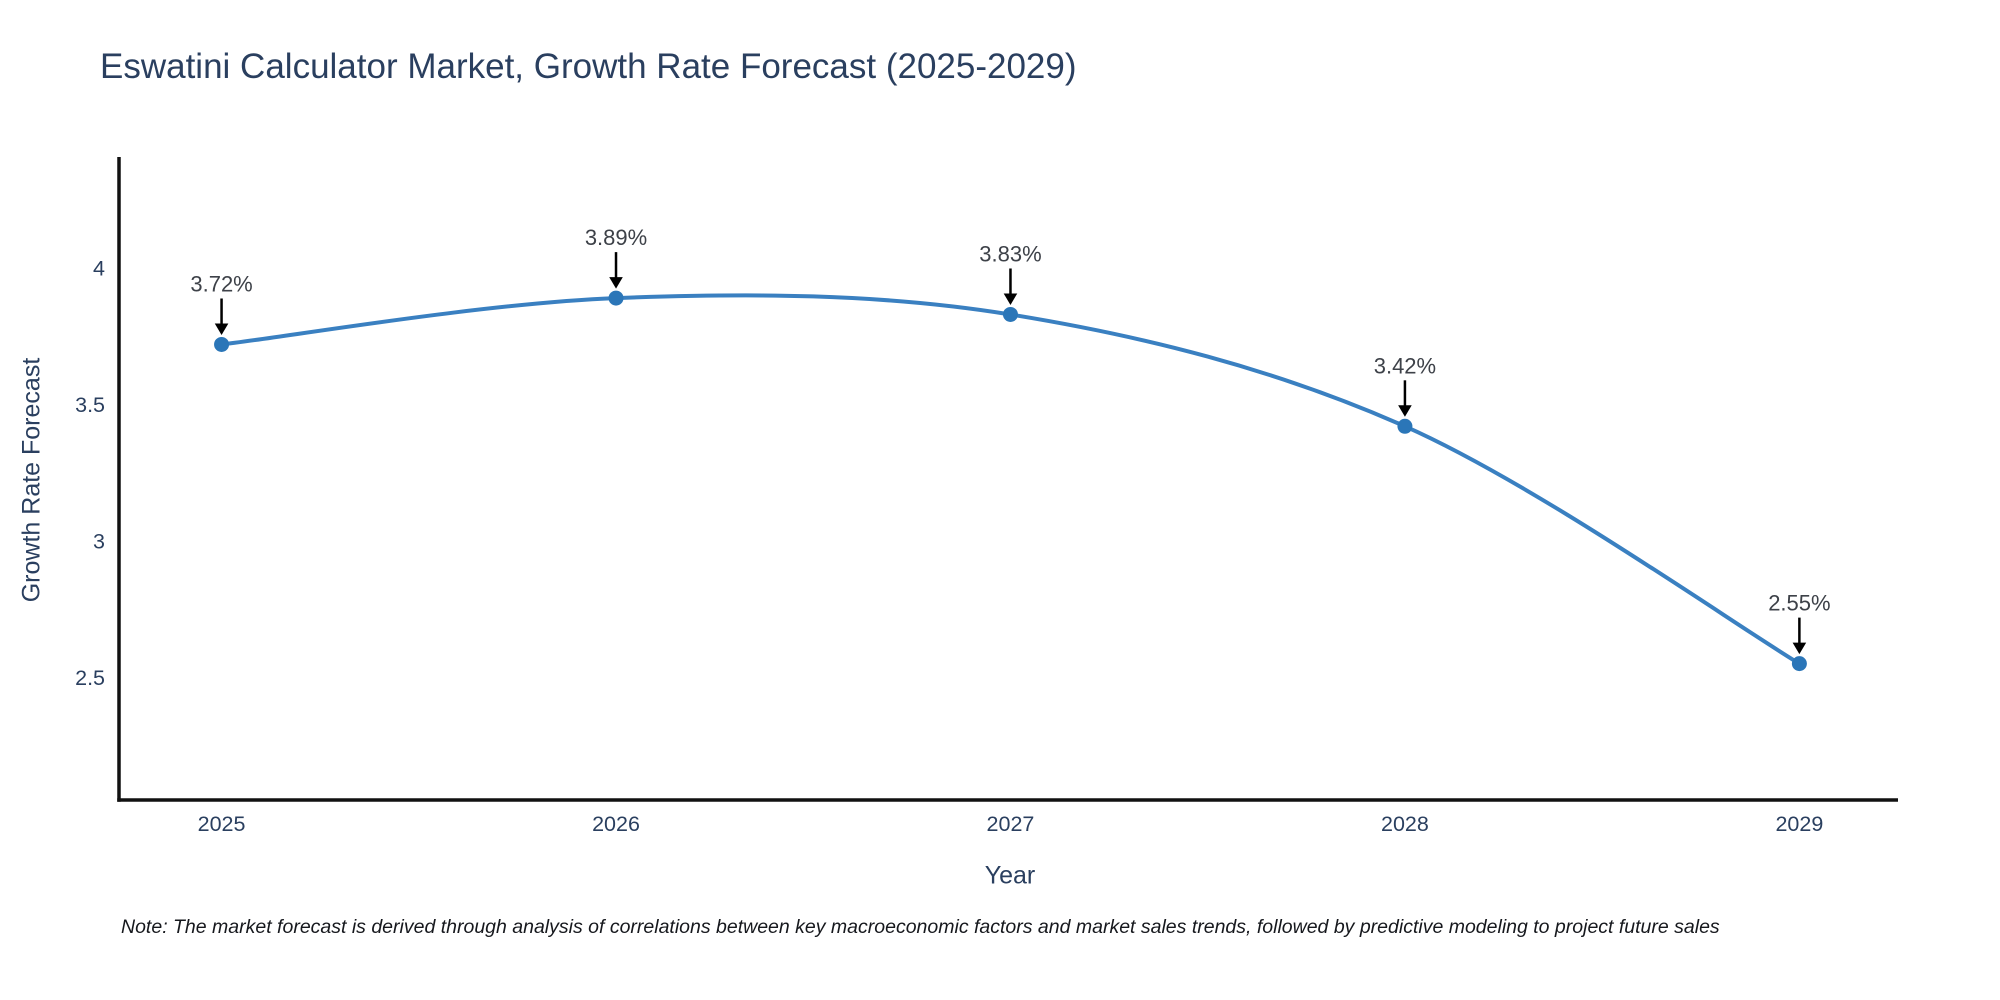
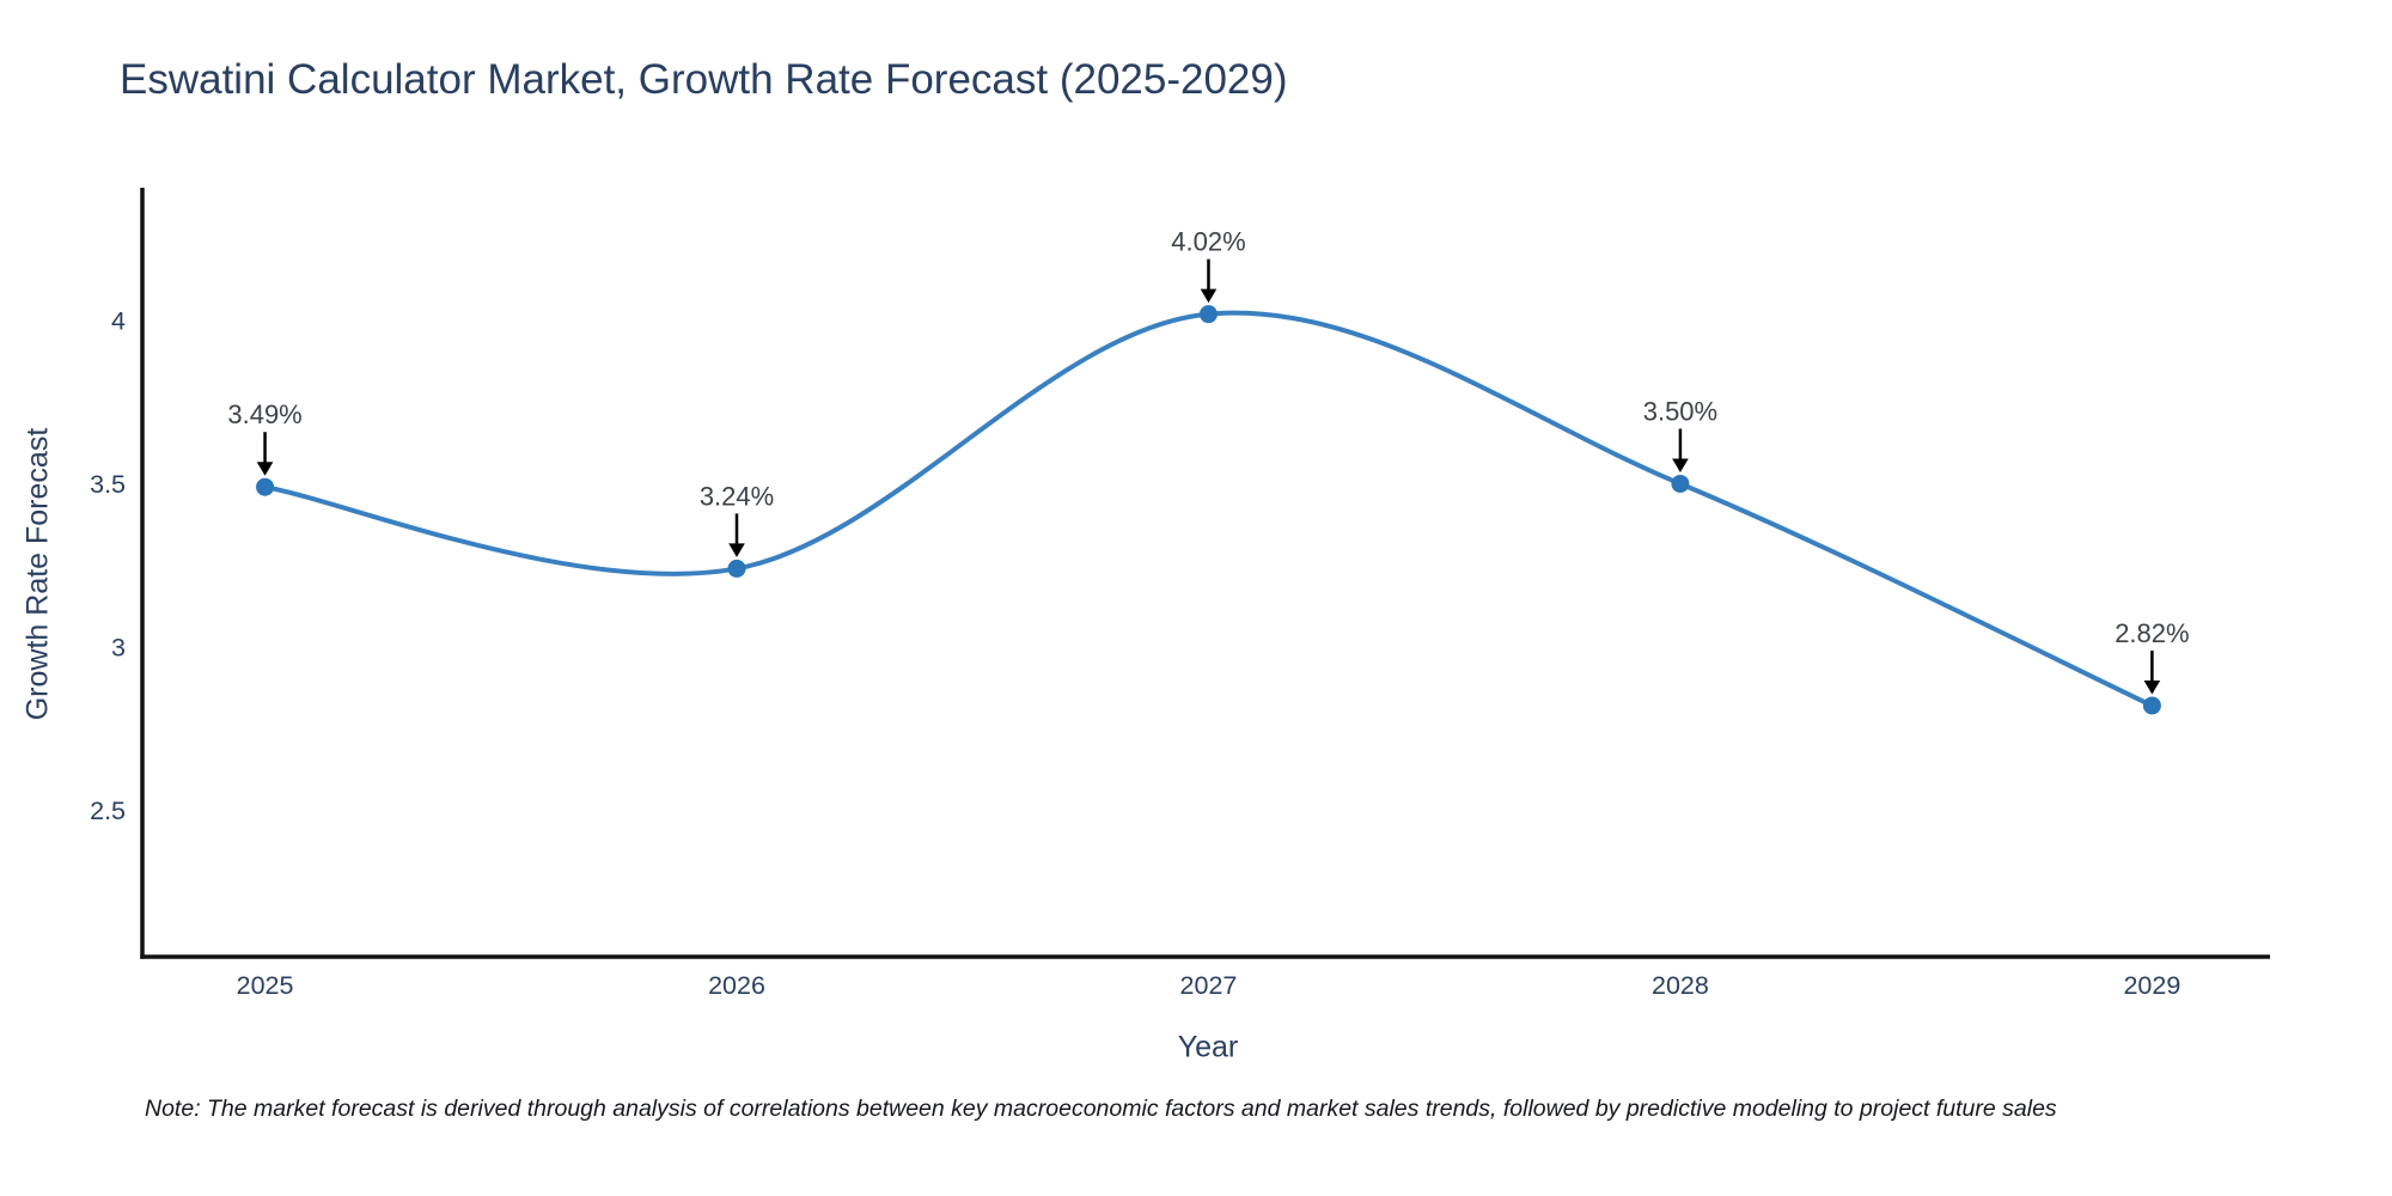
2025: 3.72% -> 3.49%
2026: 3.89% -> 3.24%
2027: 3.83% -> 4.02%
2028: 3.42% -> 3.50%
2029: 2.55% -> 2.82%
